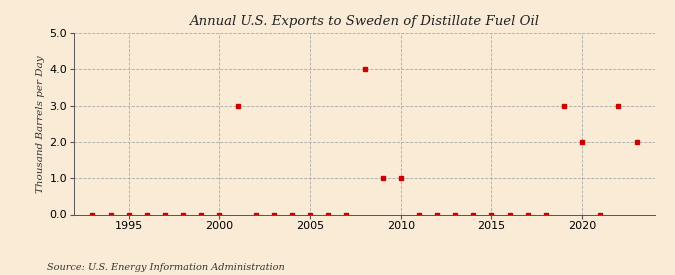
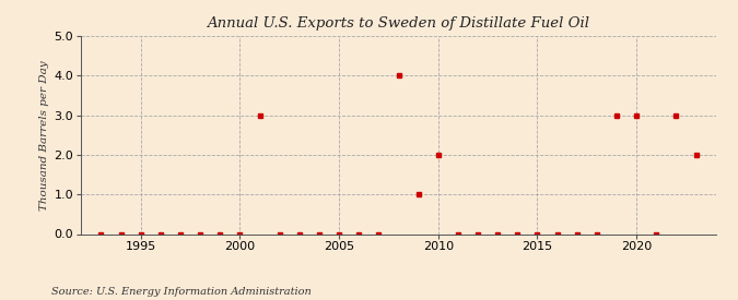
2010: 1 -> 2
2020: 2 -> 3
